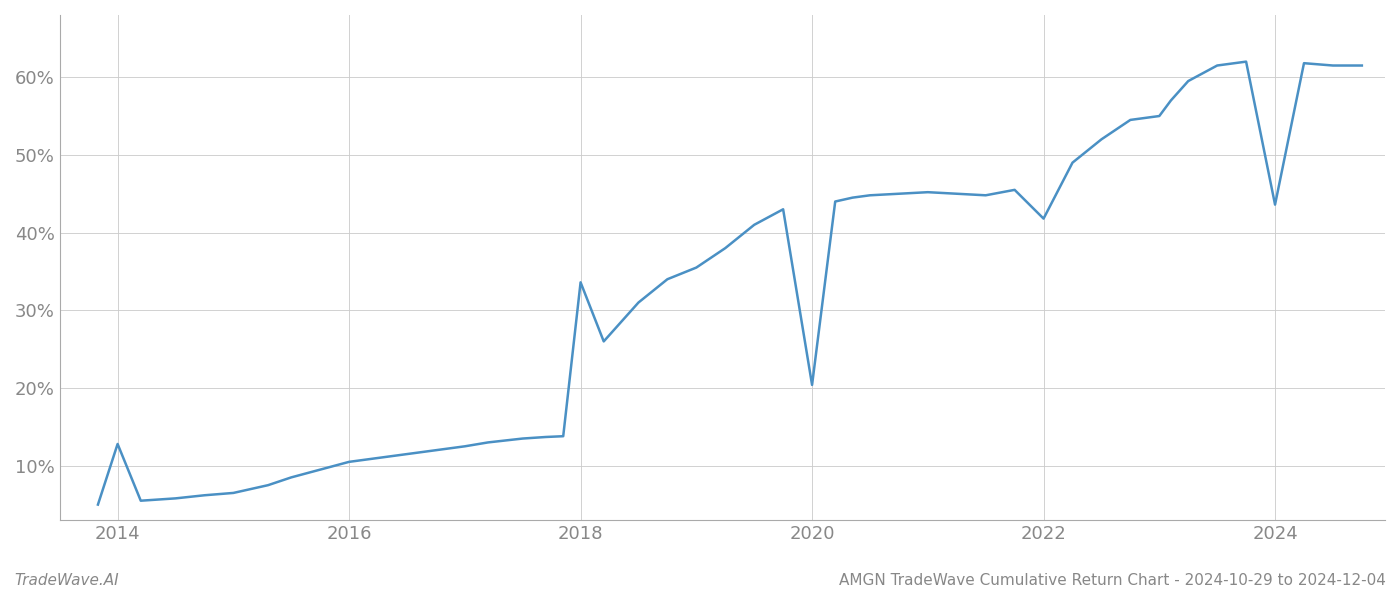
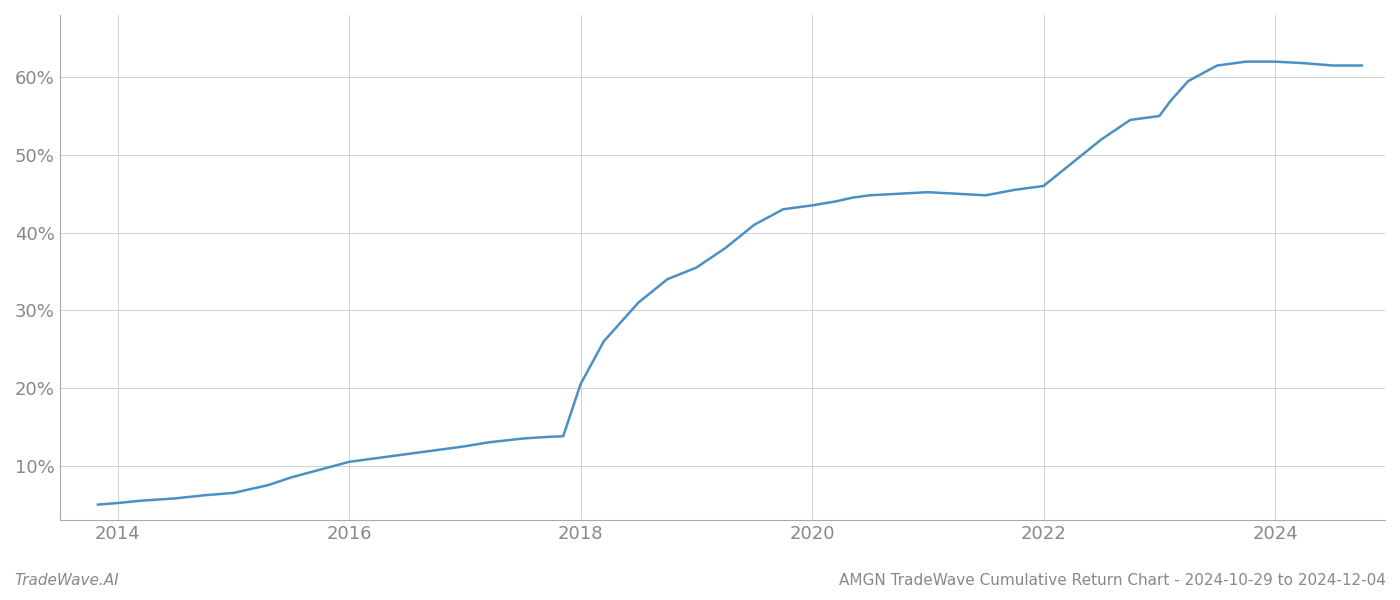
2014: 12.8% -> 5.2%
2018: 33.6% -> 20.5%
2020: 20.4% -> 43.5%
2022: 41.8% -> 46.0%
2024: 43.6% -> 62.0%
